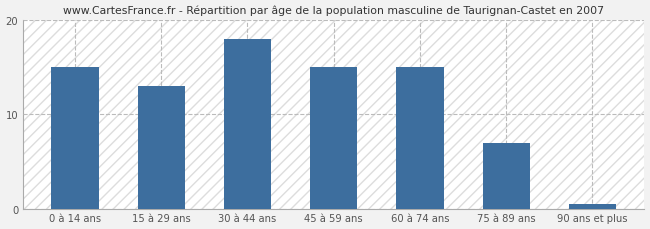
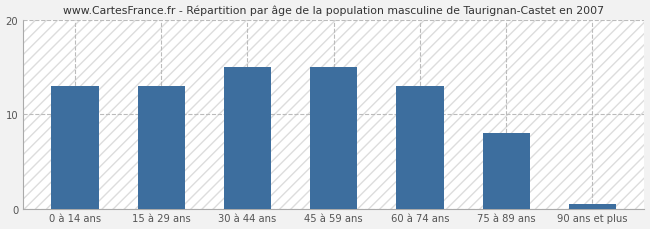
0 à 14 ans: 15.0 -> 13.0
30 à 44 ans: 18.0 -> 15.0
60 à 74 ans: 15.0 -> 13.0
75 à 89 ans: 7.0 -> 8.0
